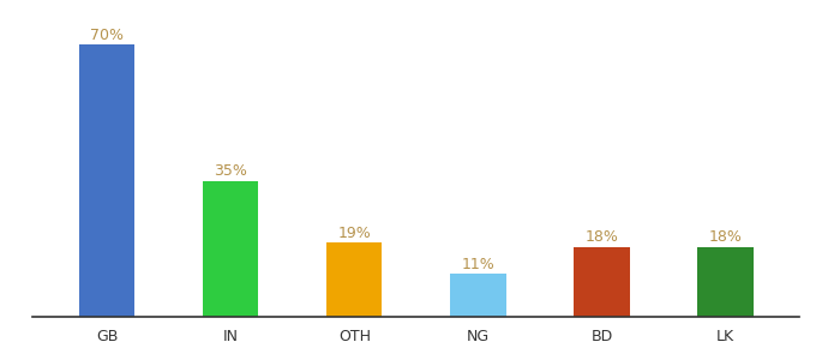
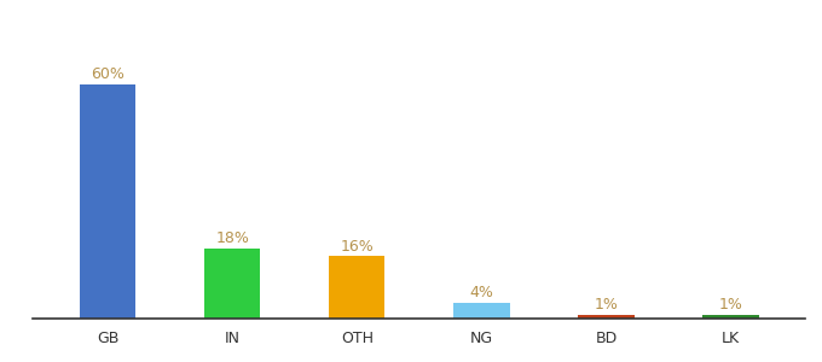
GB: 70% -> 60%
IN: 35% -> 18%
OTH: 19% -> 16%
NG: 11% -> 4%
BD: 18% -> 1%
LK: 18% -> 1%
